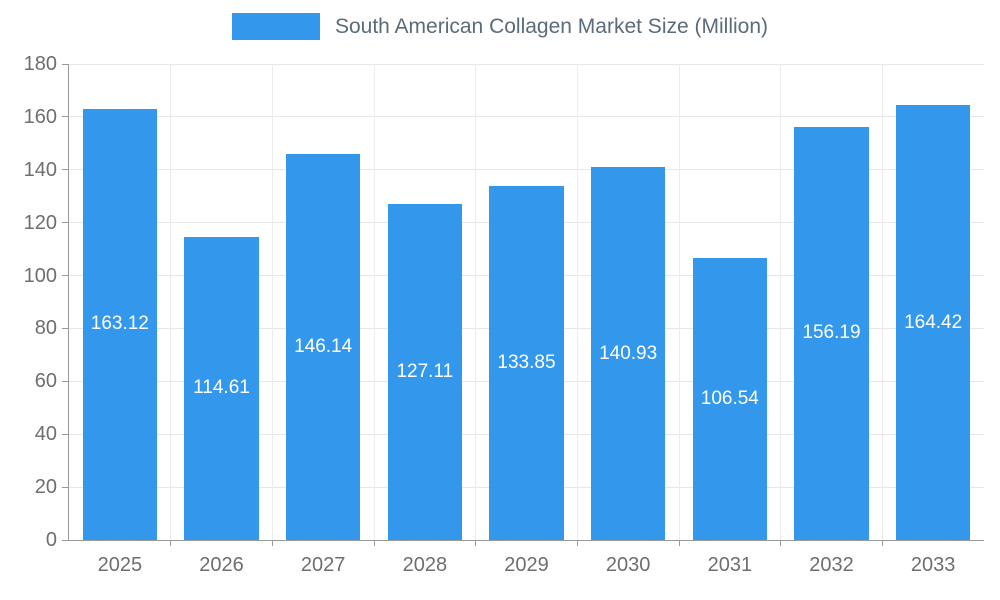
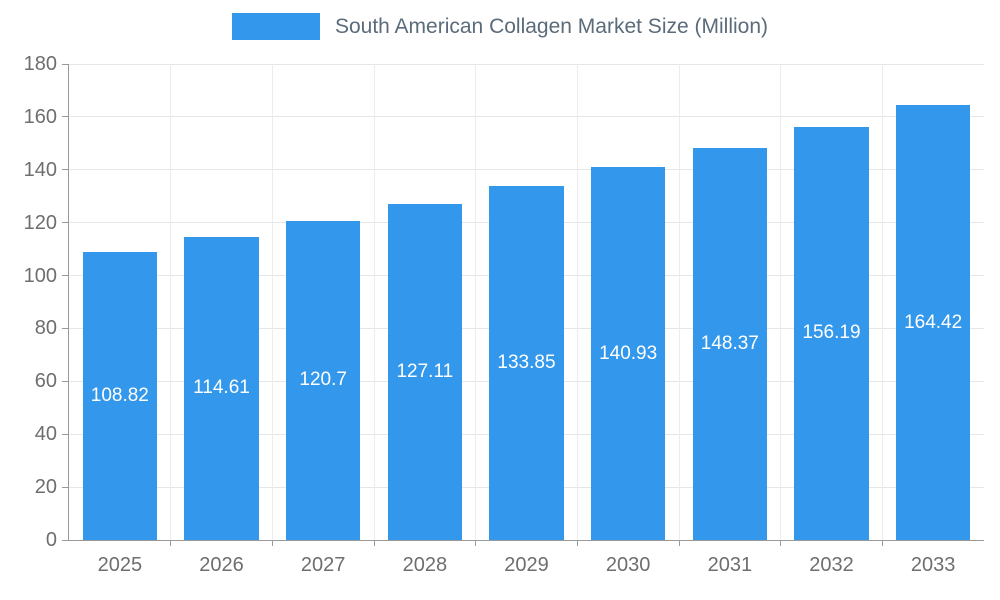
2025: 163.12 -> 108.82
2027: 146.14 -> 120.7
2031: 106.54 -> 148.37
